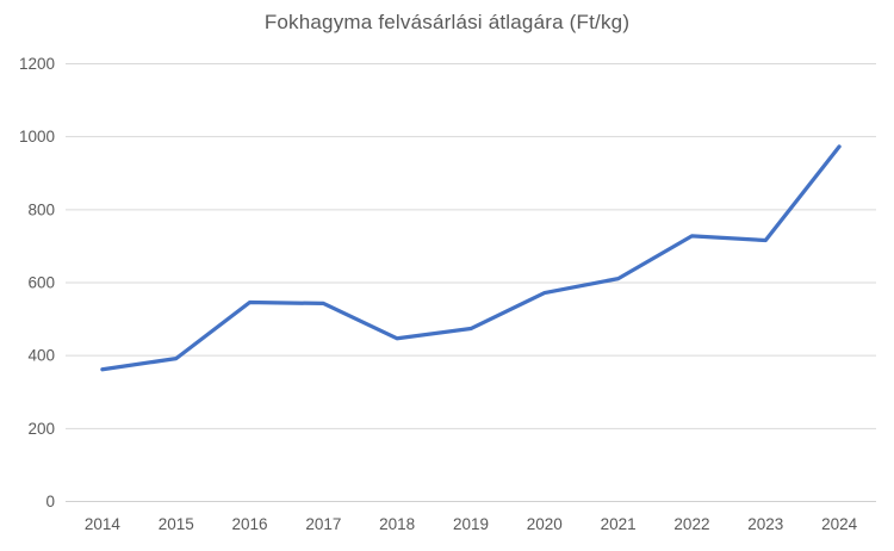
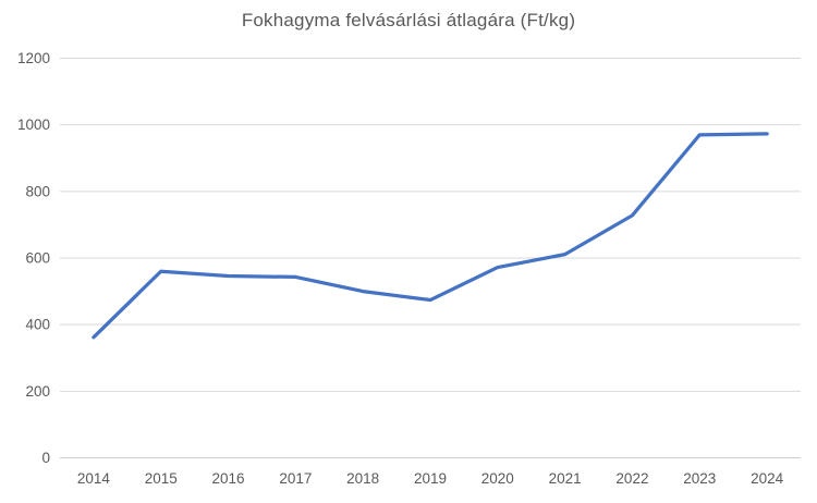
2015: 390 -> 560
2018: 450 -> 500
2023: 720 -> 970
